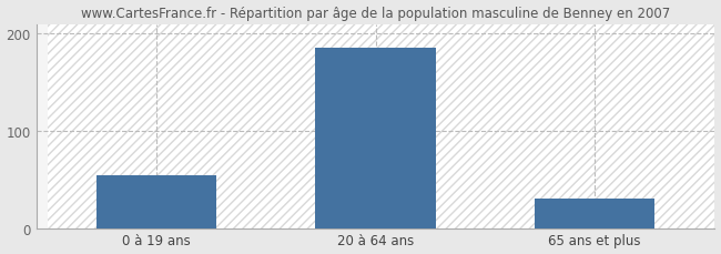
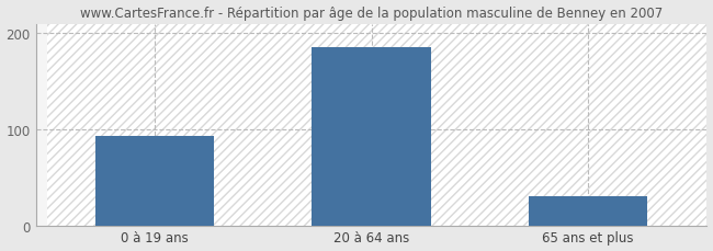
0 à 19 ans: 54 -> 93
